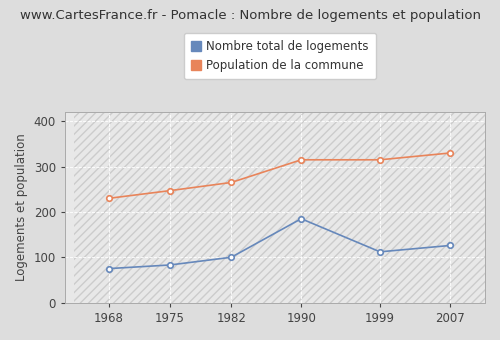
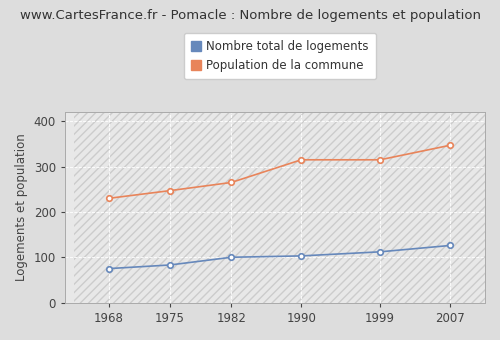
Nombre total de logements/1990: 185 -> 103
Population de la commune/2007: 330 -> 347
